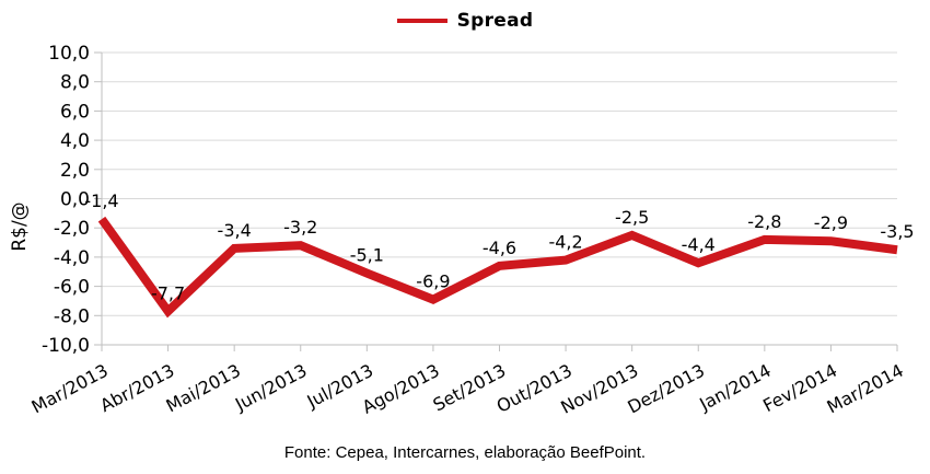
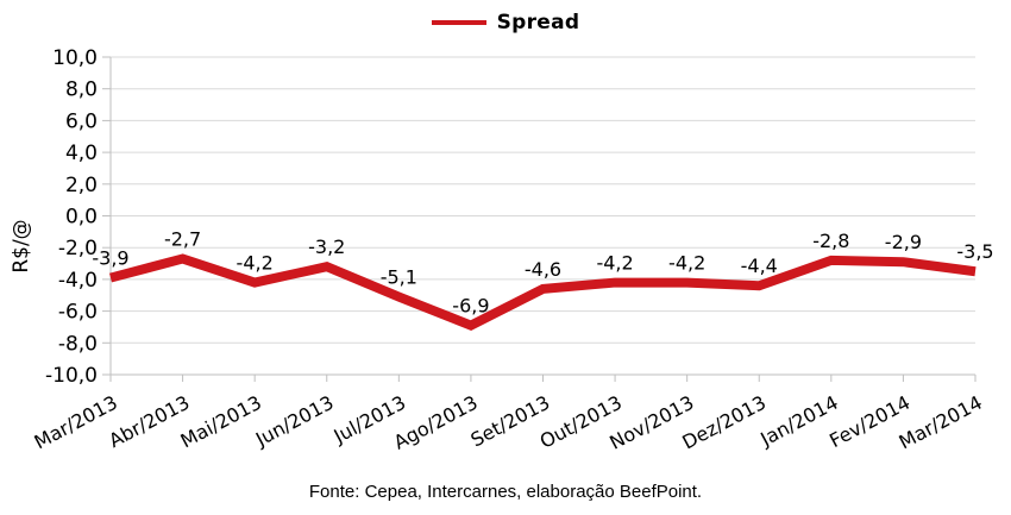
Mar/2013: -1,4 -> -3,9
Abr/2013: -7,7 -> -2,7
Mai/2013: -3,4 -> -4,2
Nov/2013: -2,5 -> -4,2
